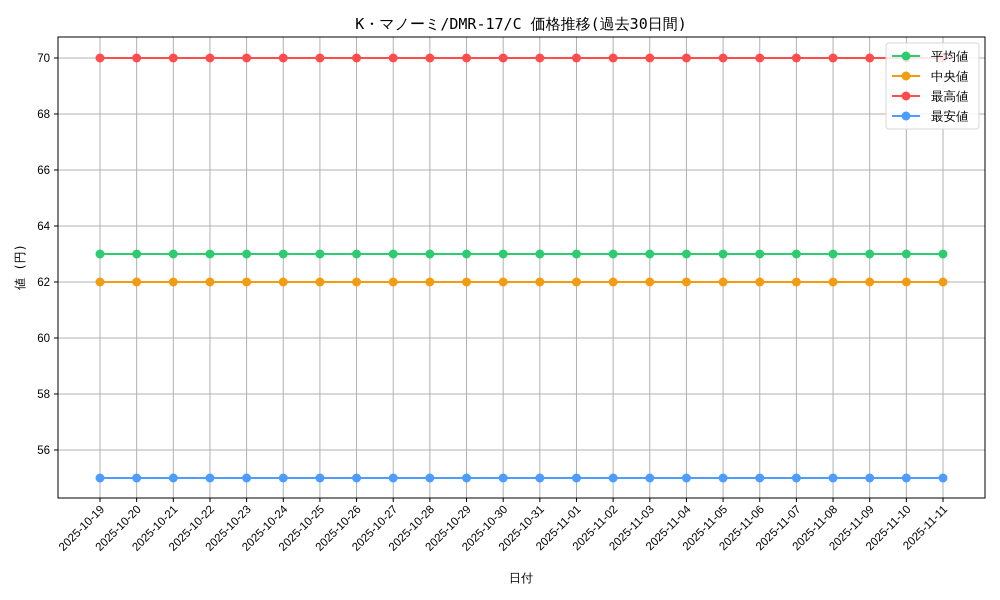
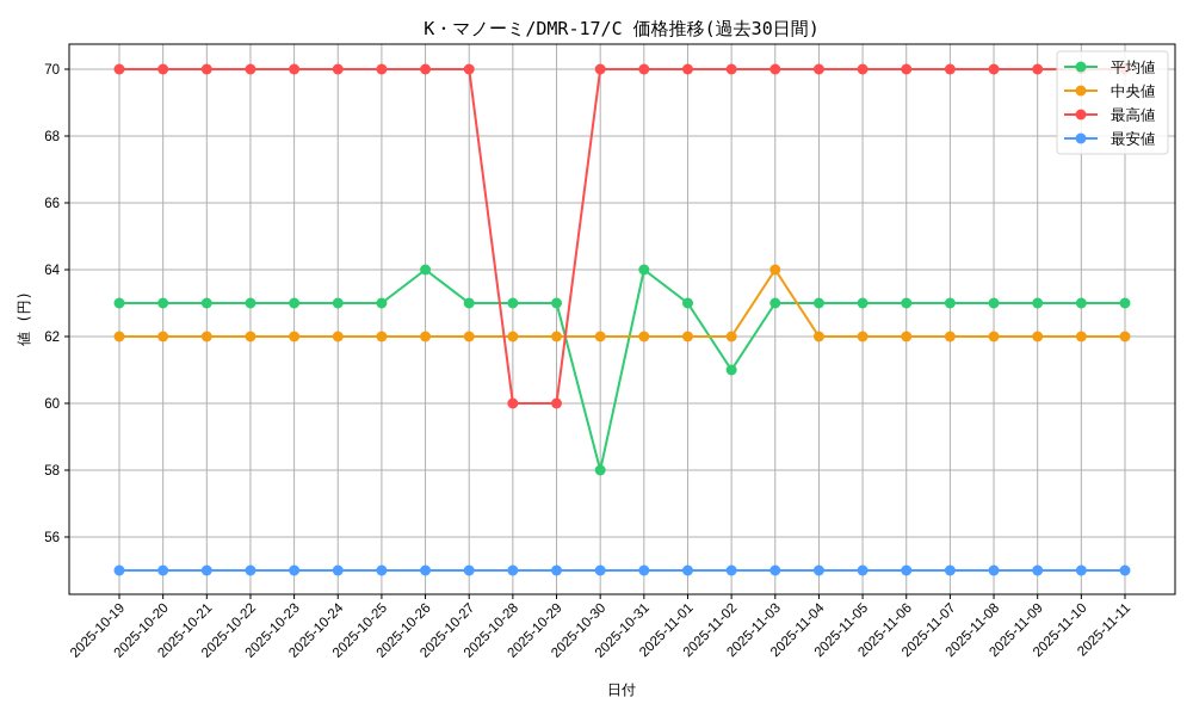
平均値/2025-10-26: 63 -> 64
最高値/2025-10-28: 70 -> 60
最高値/2025-10-29: 70 -> 60
平均値/2025-10-30: 63 -> 58
平均値/2025-10-31: 63 -> 64
平均値/2025-11-02: 63 -> 61
中央値/2025-11-03: 62 -> 64
